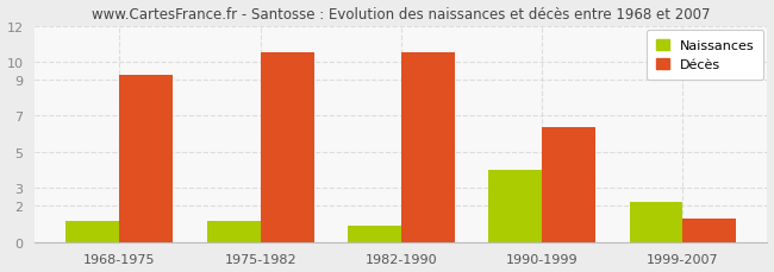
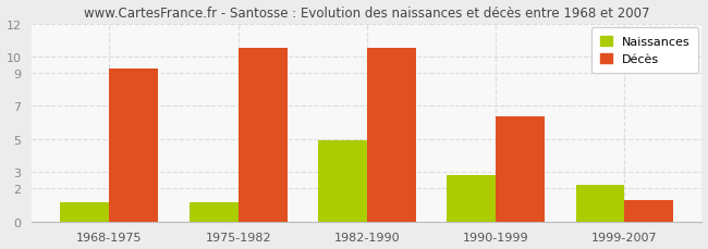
Naissances/1982-1990: 0.9 -> 4.9
Naissances/1990-1999: 4.0 -> 2.8
